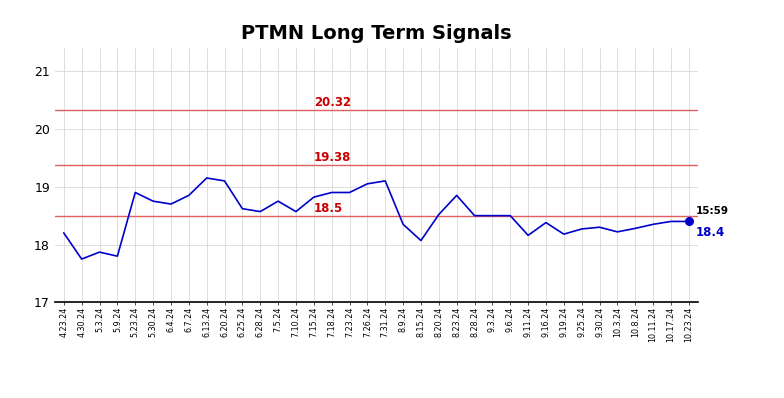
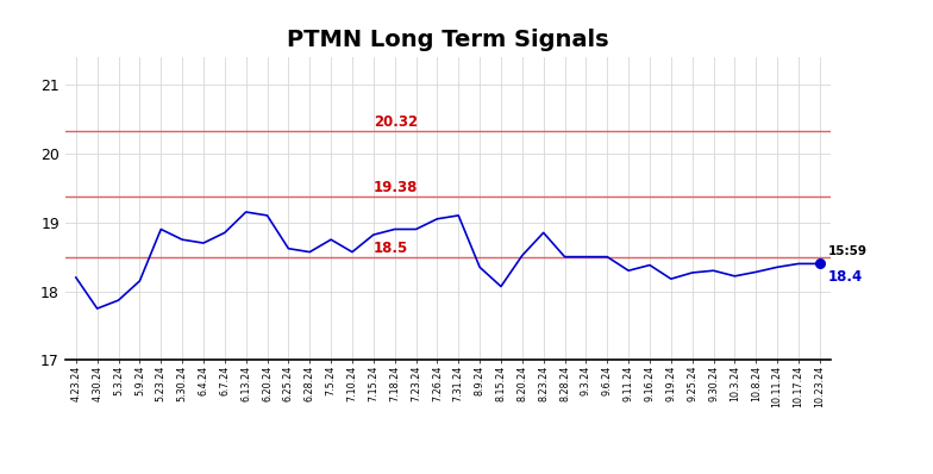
5.9.24: 17.80 -> 18.15
9.11.24: 18.16 -> 18.30
